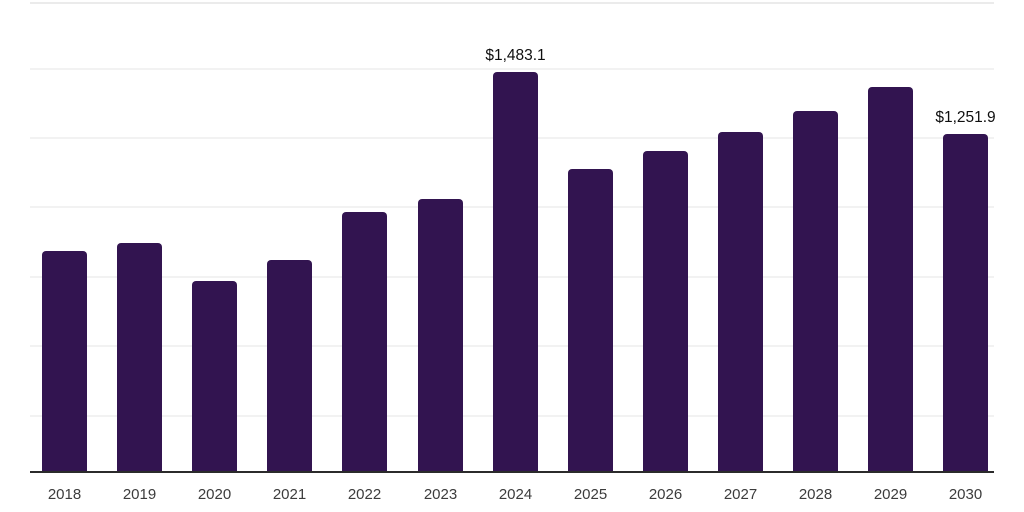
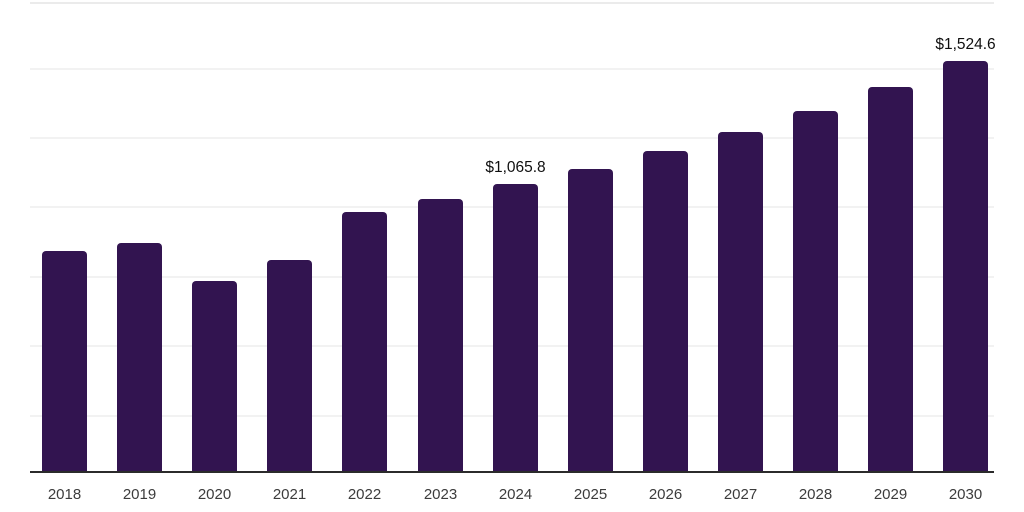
2024: $1,483.1 -> $1,065.8
2030: $1,251.9 -> $1,524.6
